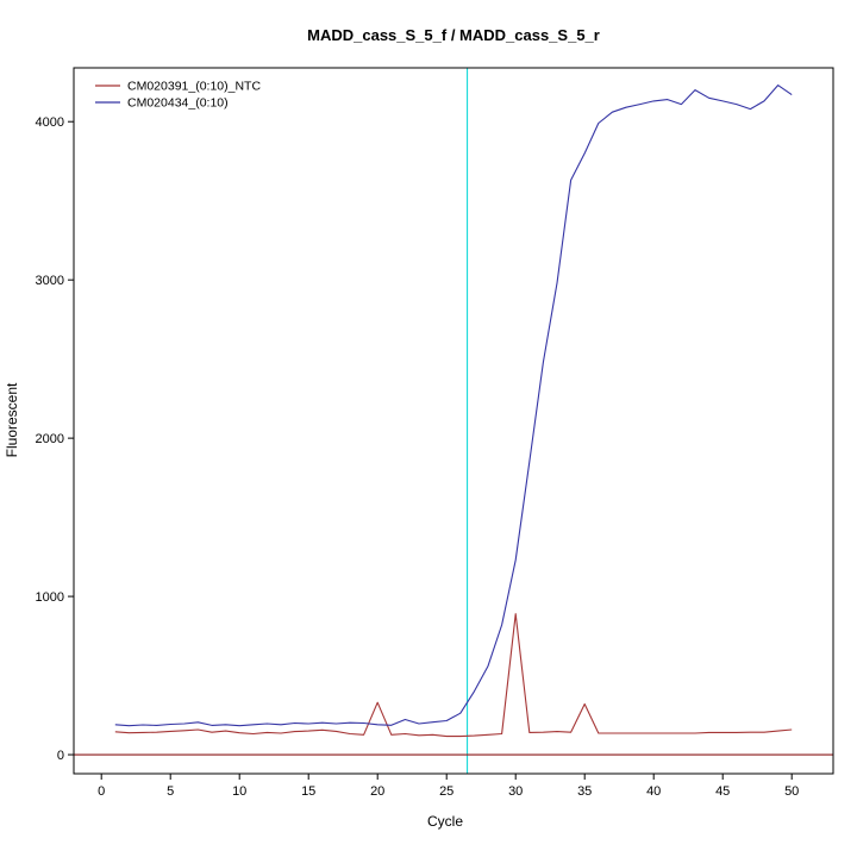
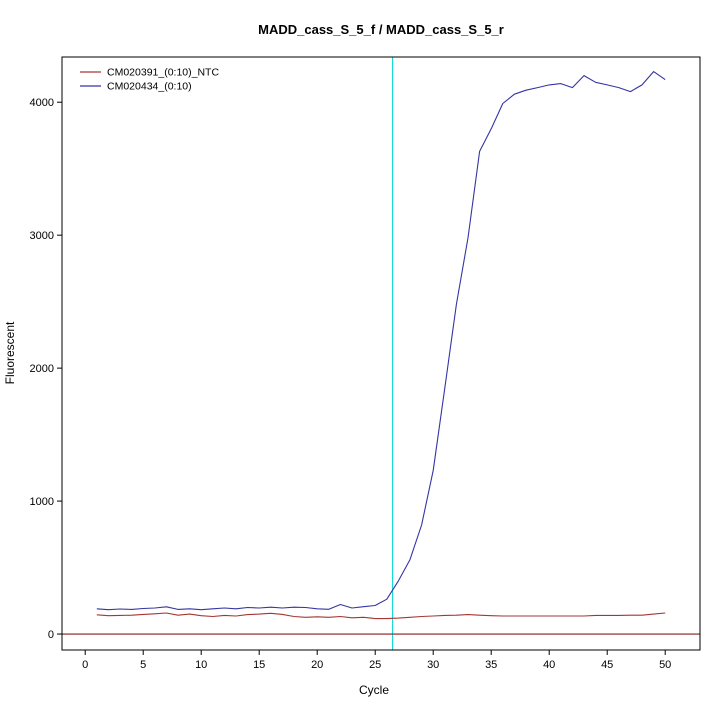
CM020391_(0:10)_NTC/20: 330 -> 130
CM020391_(0:10)_NTC/30: 890 -> 140
CM020391_(0:10)_NTC/35: 320 -> 140
